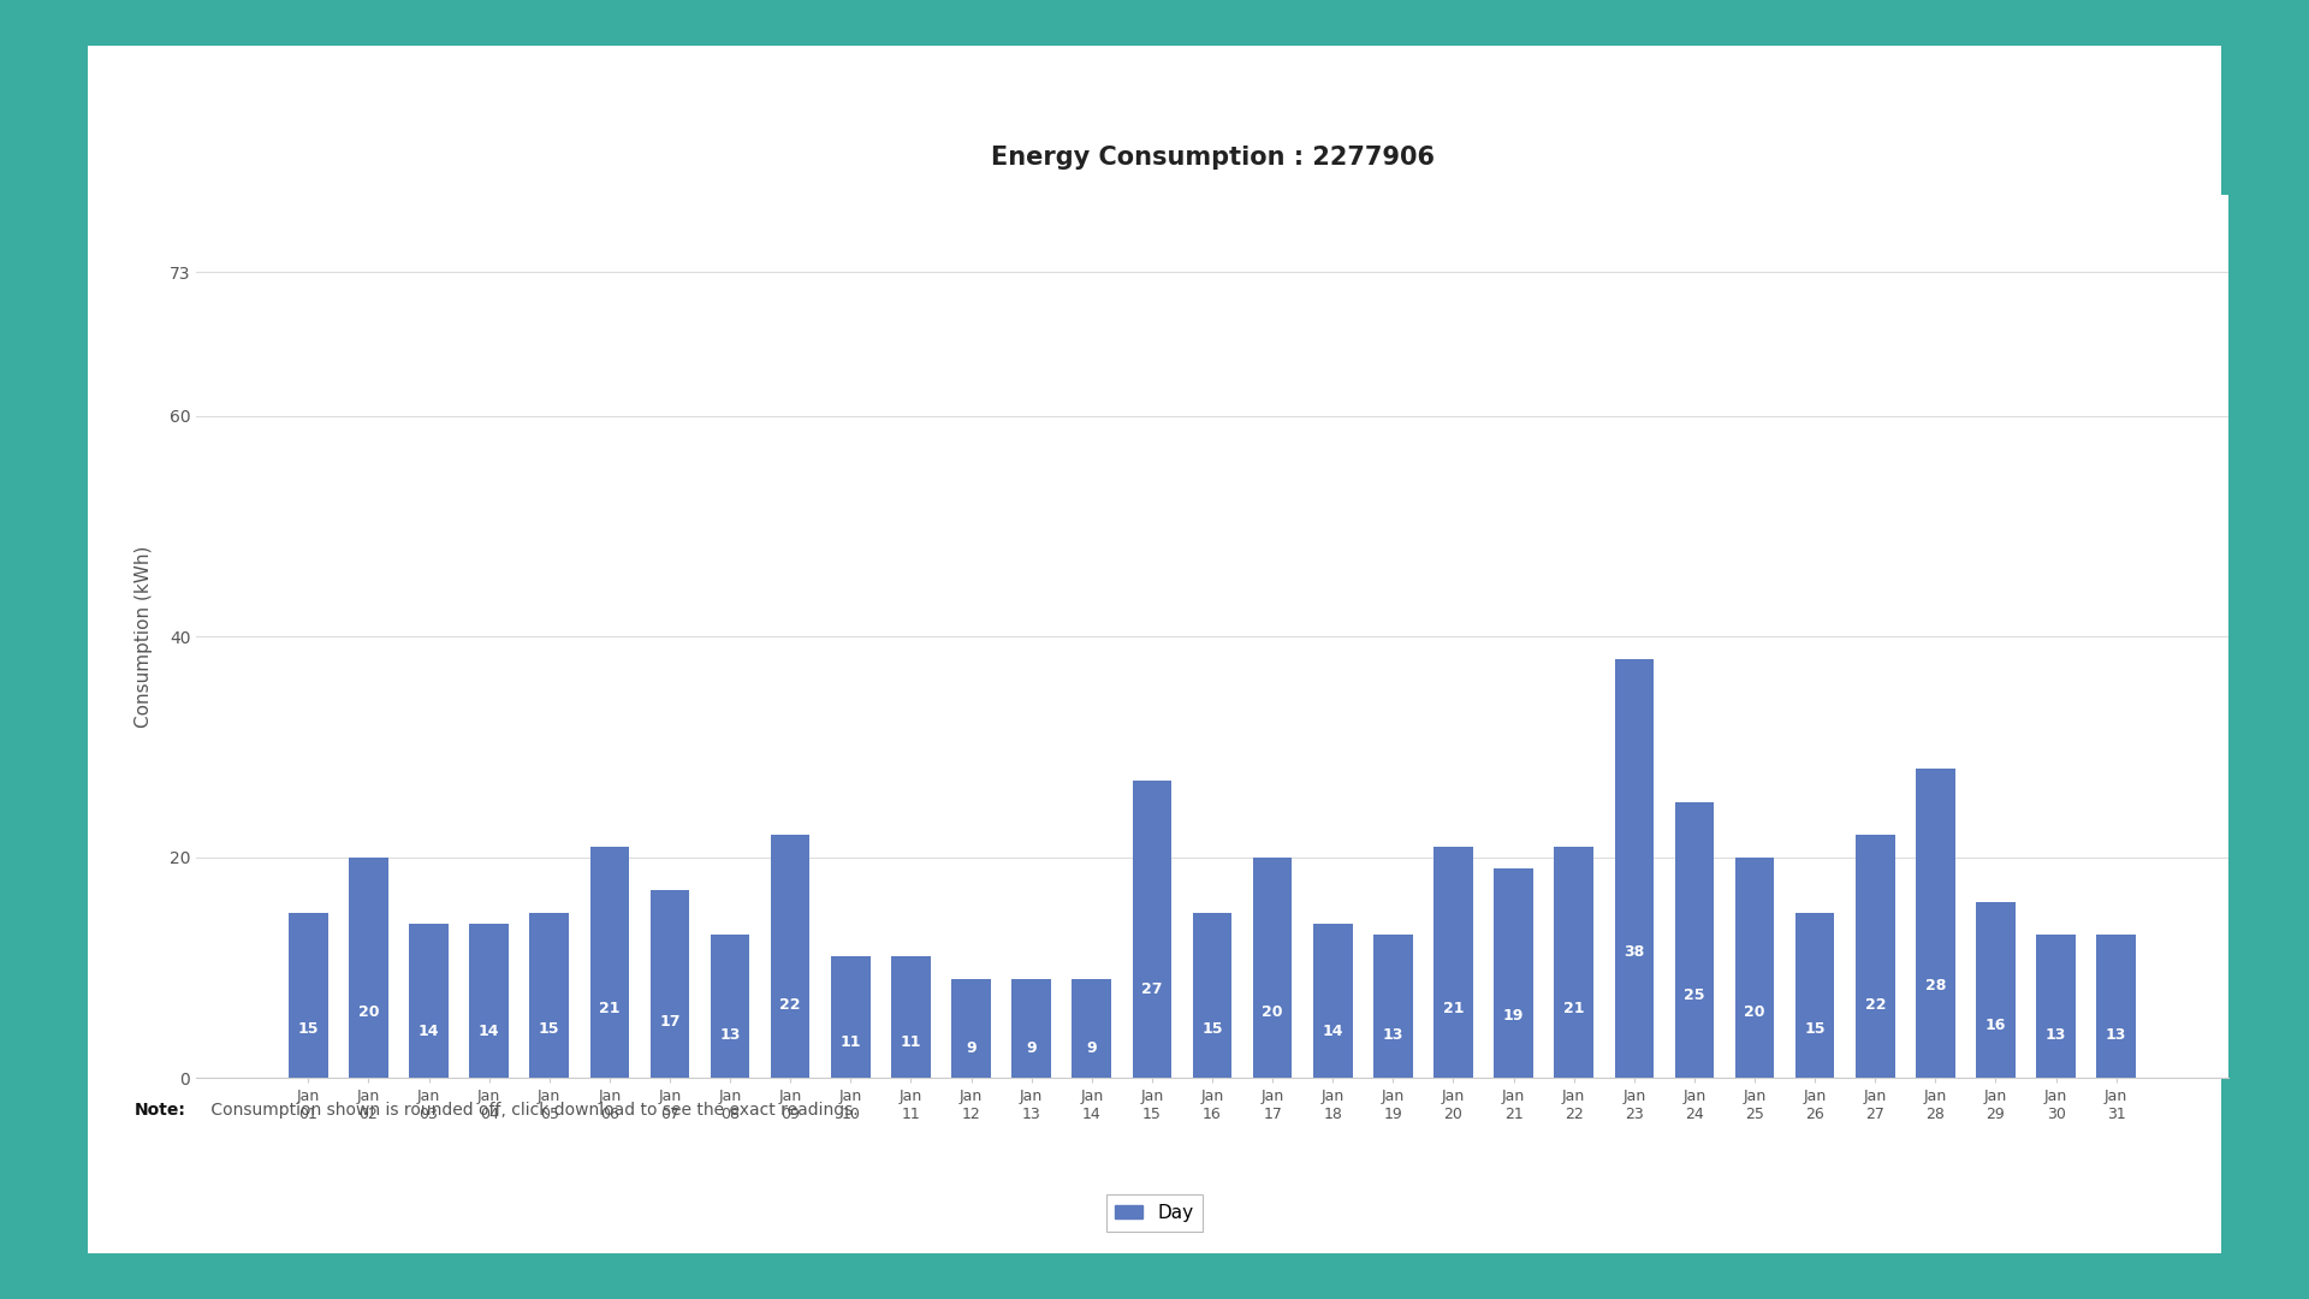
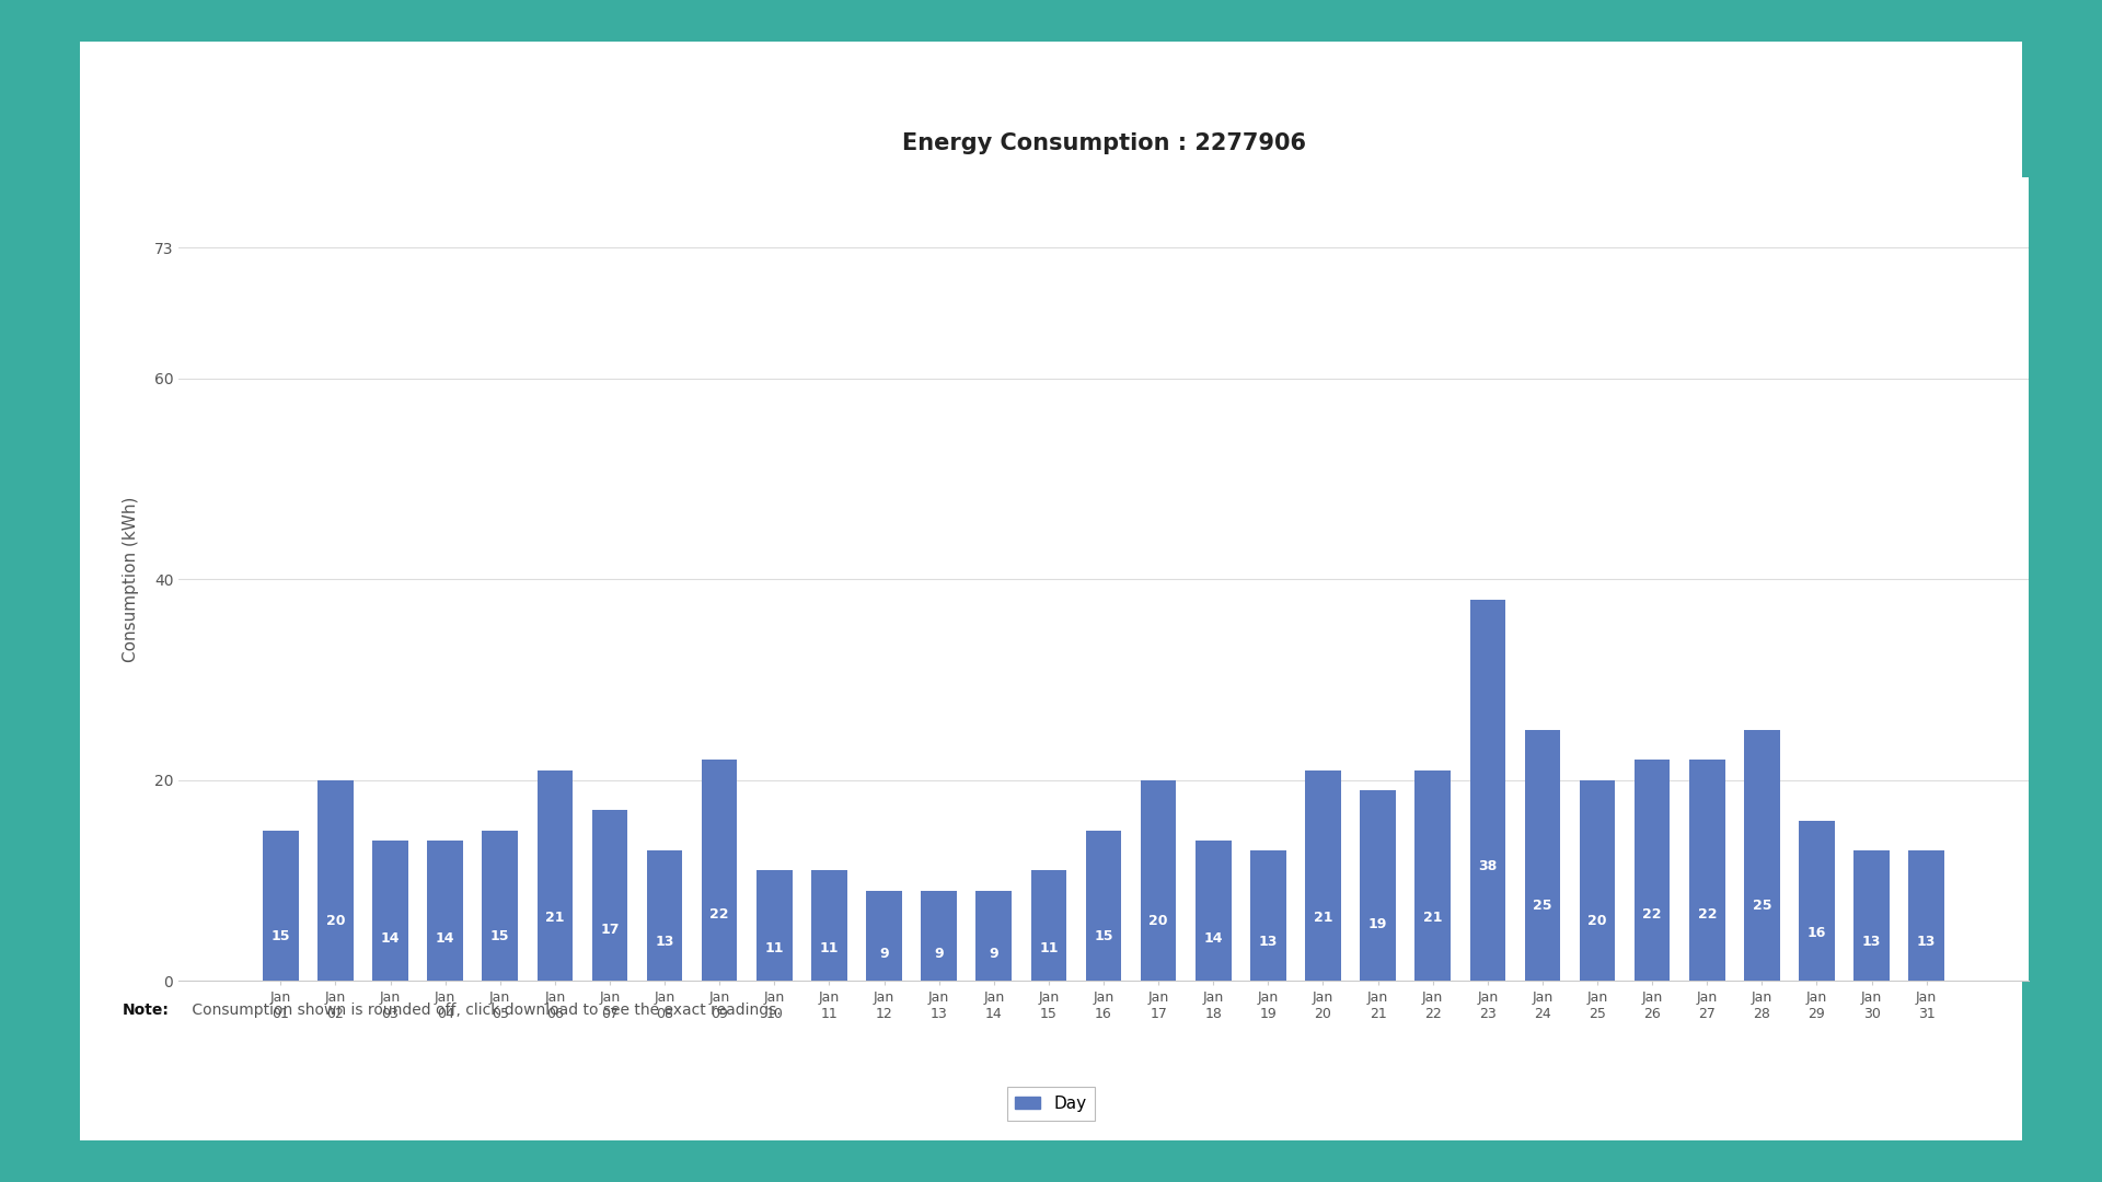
Jan 15: 27 -> 11
Jan 26: 15 -> 22
Jan 28: 28 -> 25
